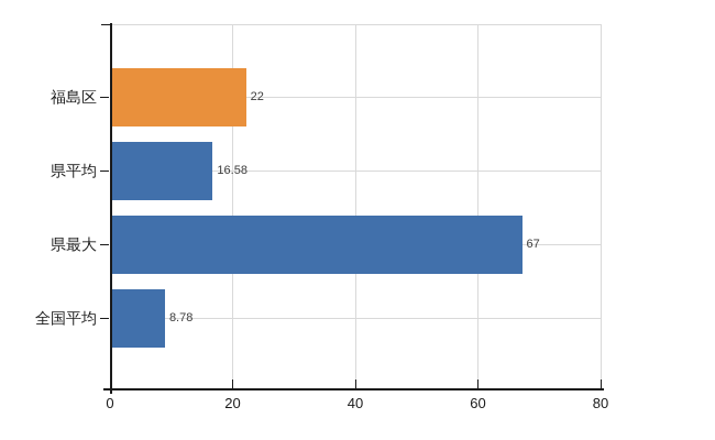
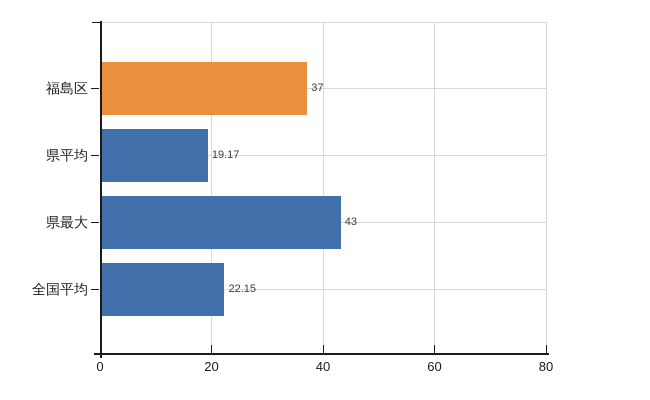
福島区: 22 -> 37
県平均: 16.58 -> 19.17
県最大: 67 -> 43
全国平均: 8.78 -> 22.15
